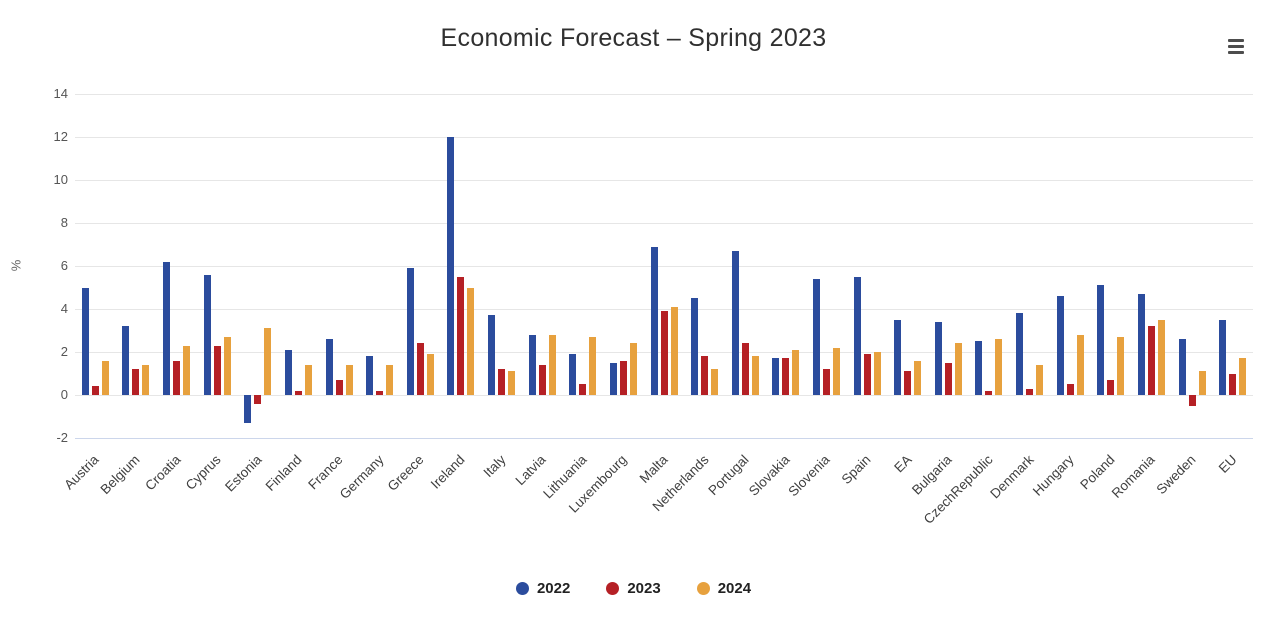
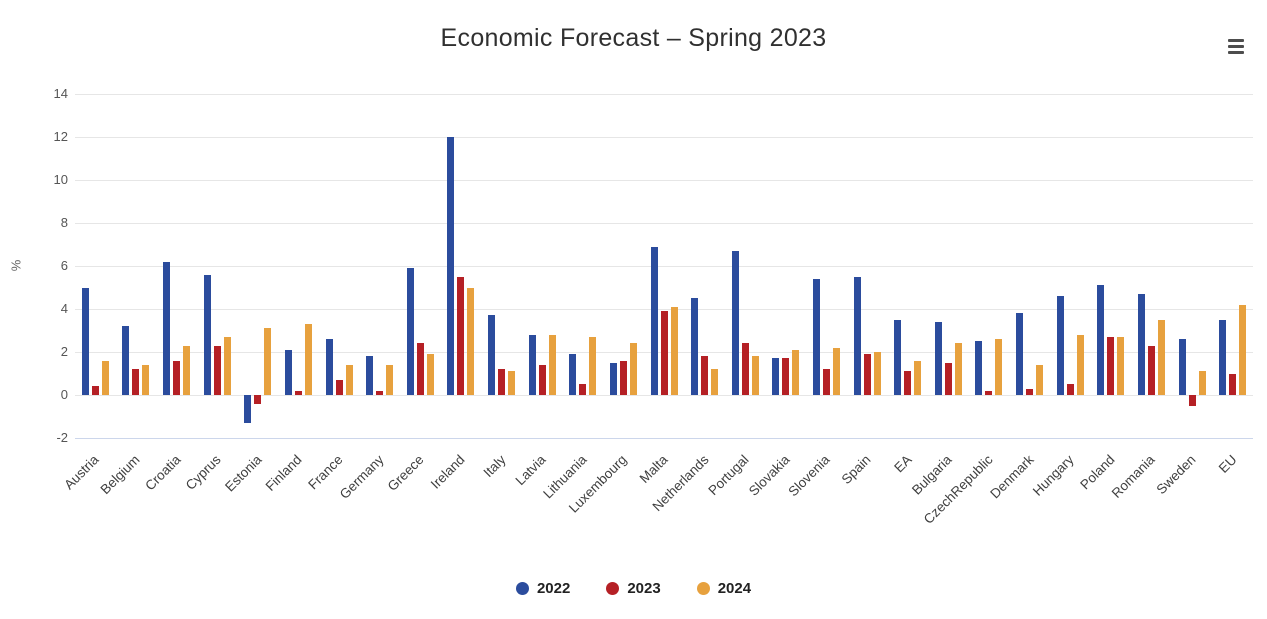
2024/Finland: 1.4 -> 3.3
2023/Poland: 0.7 -> 2.7
2023/Romania: 3.2 -> 2.3
2024/EU: 1.7 -> 4.2
